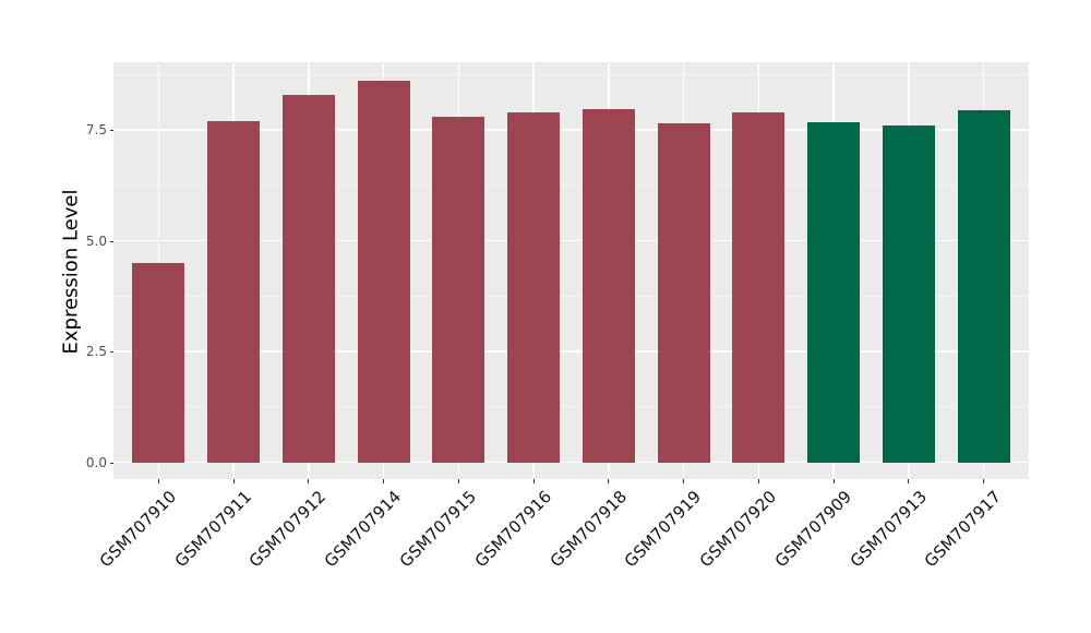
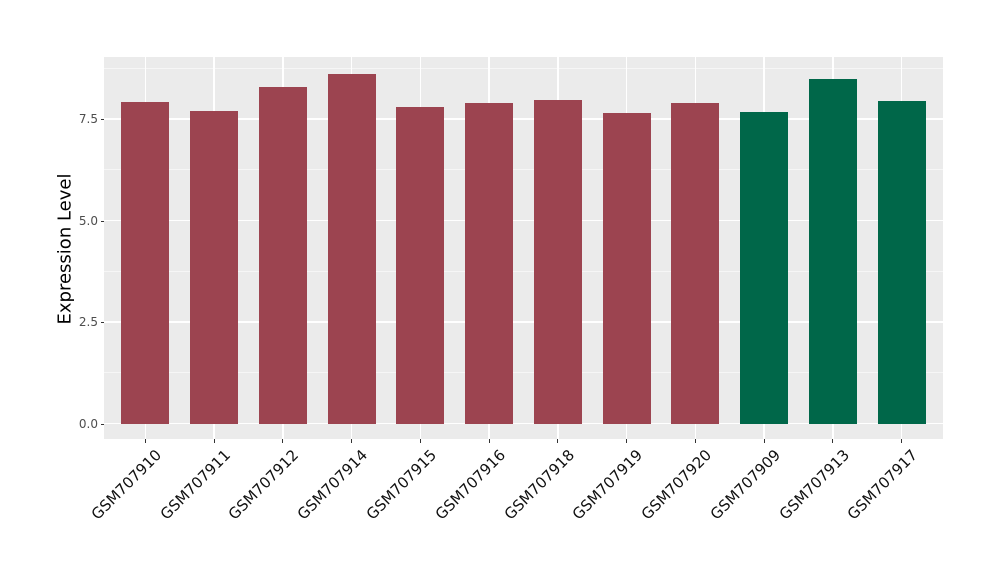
GSM707910: 4.5 -> 7.9
GSM707913: 7.6 -> 8.5
